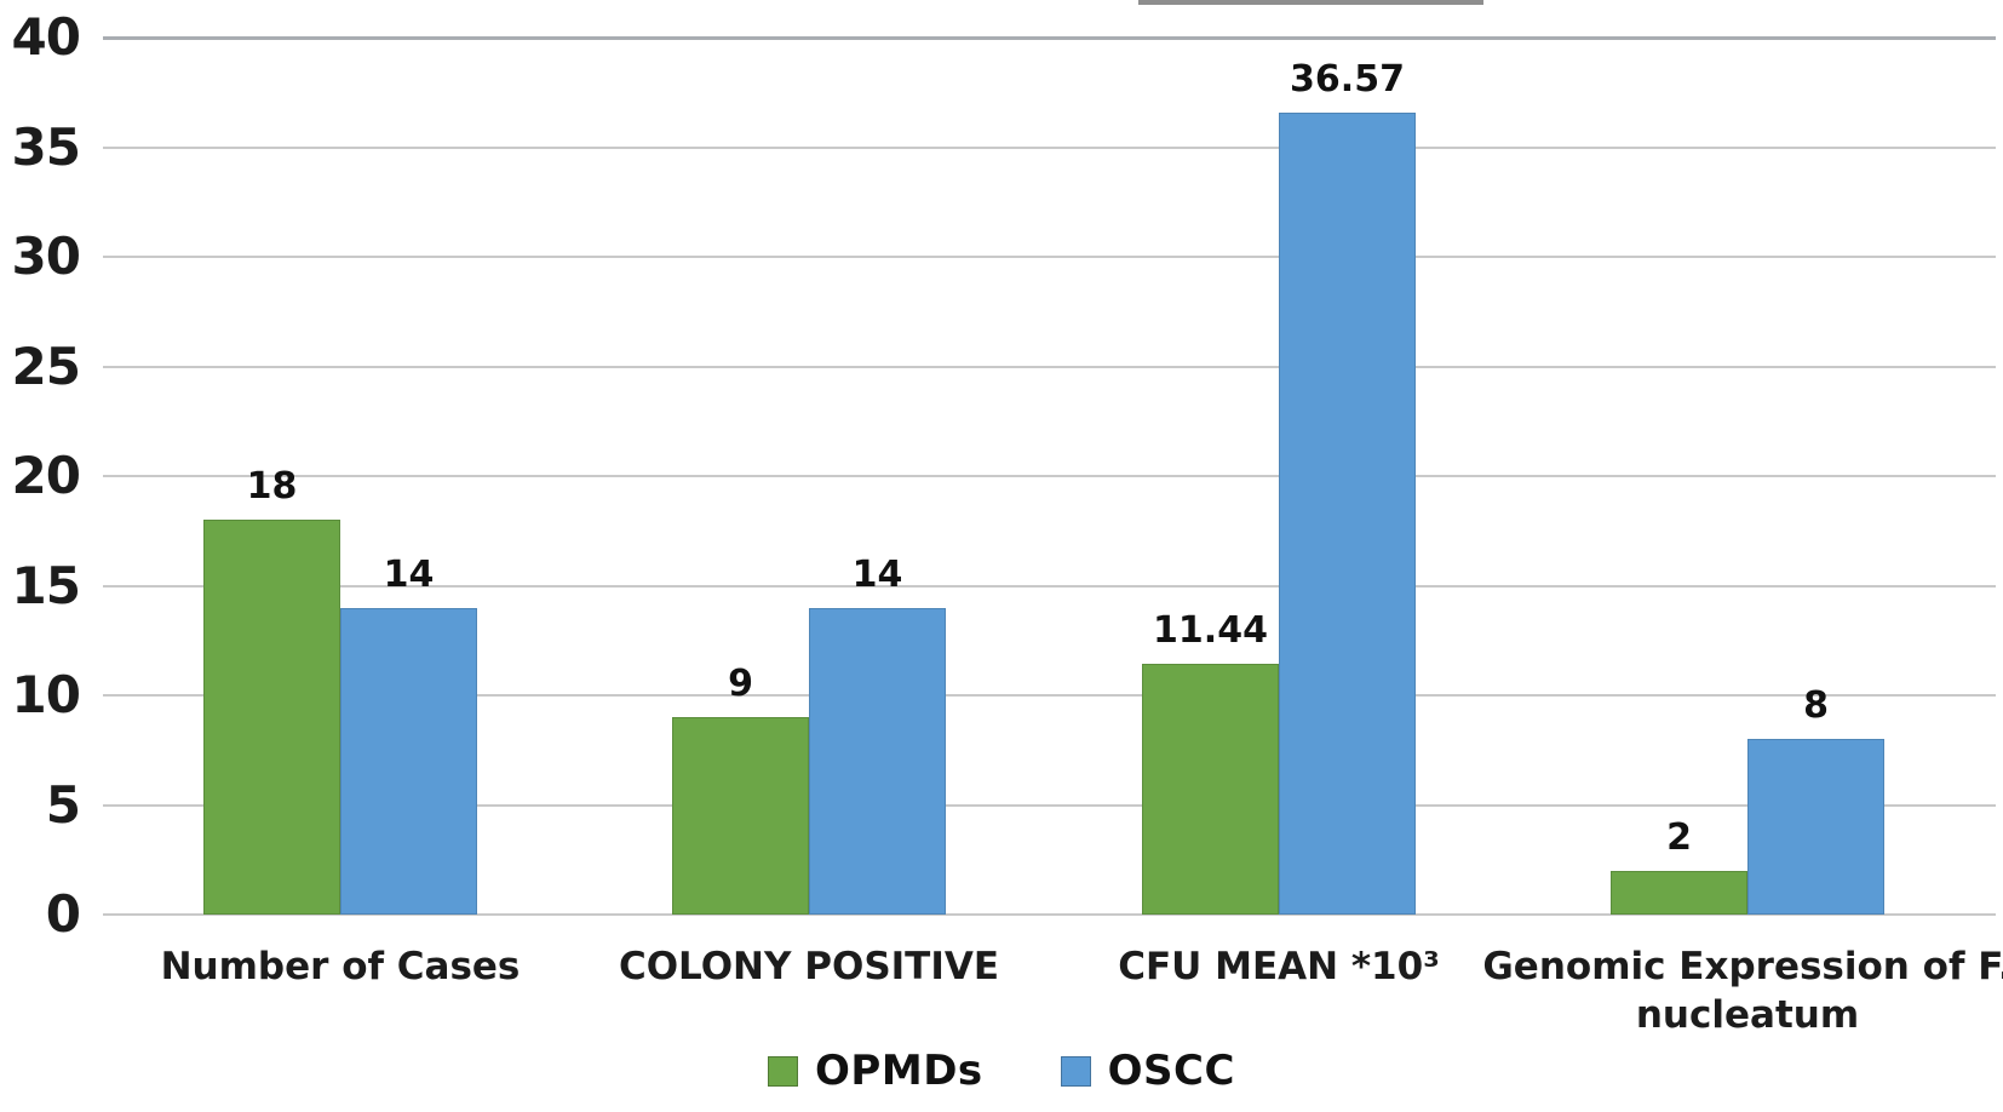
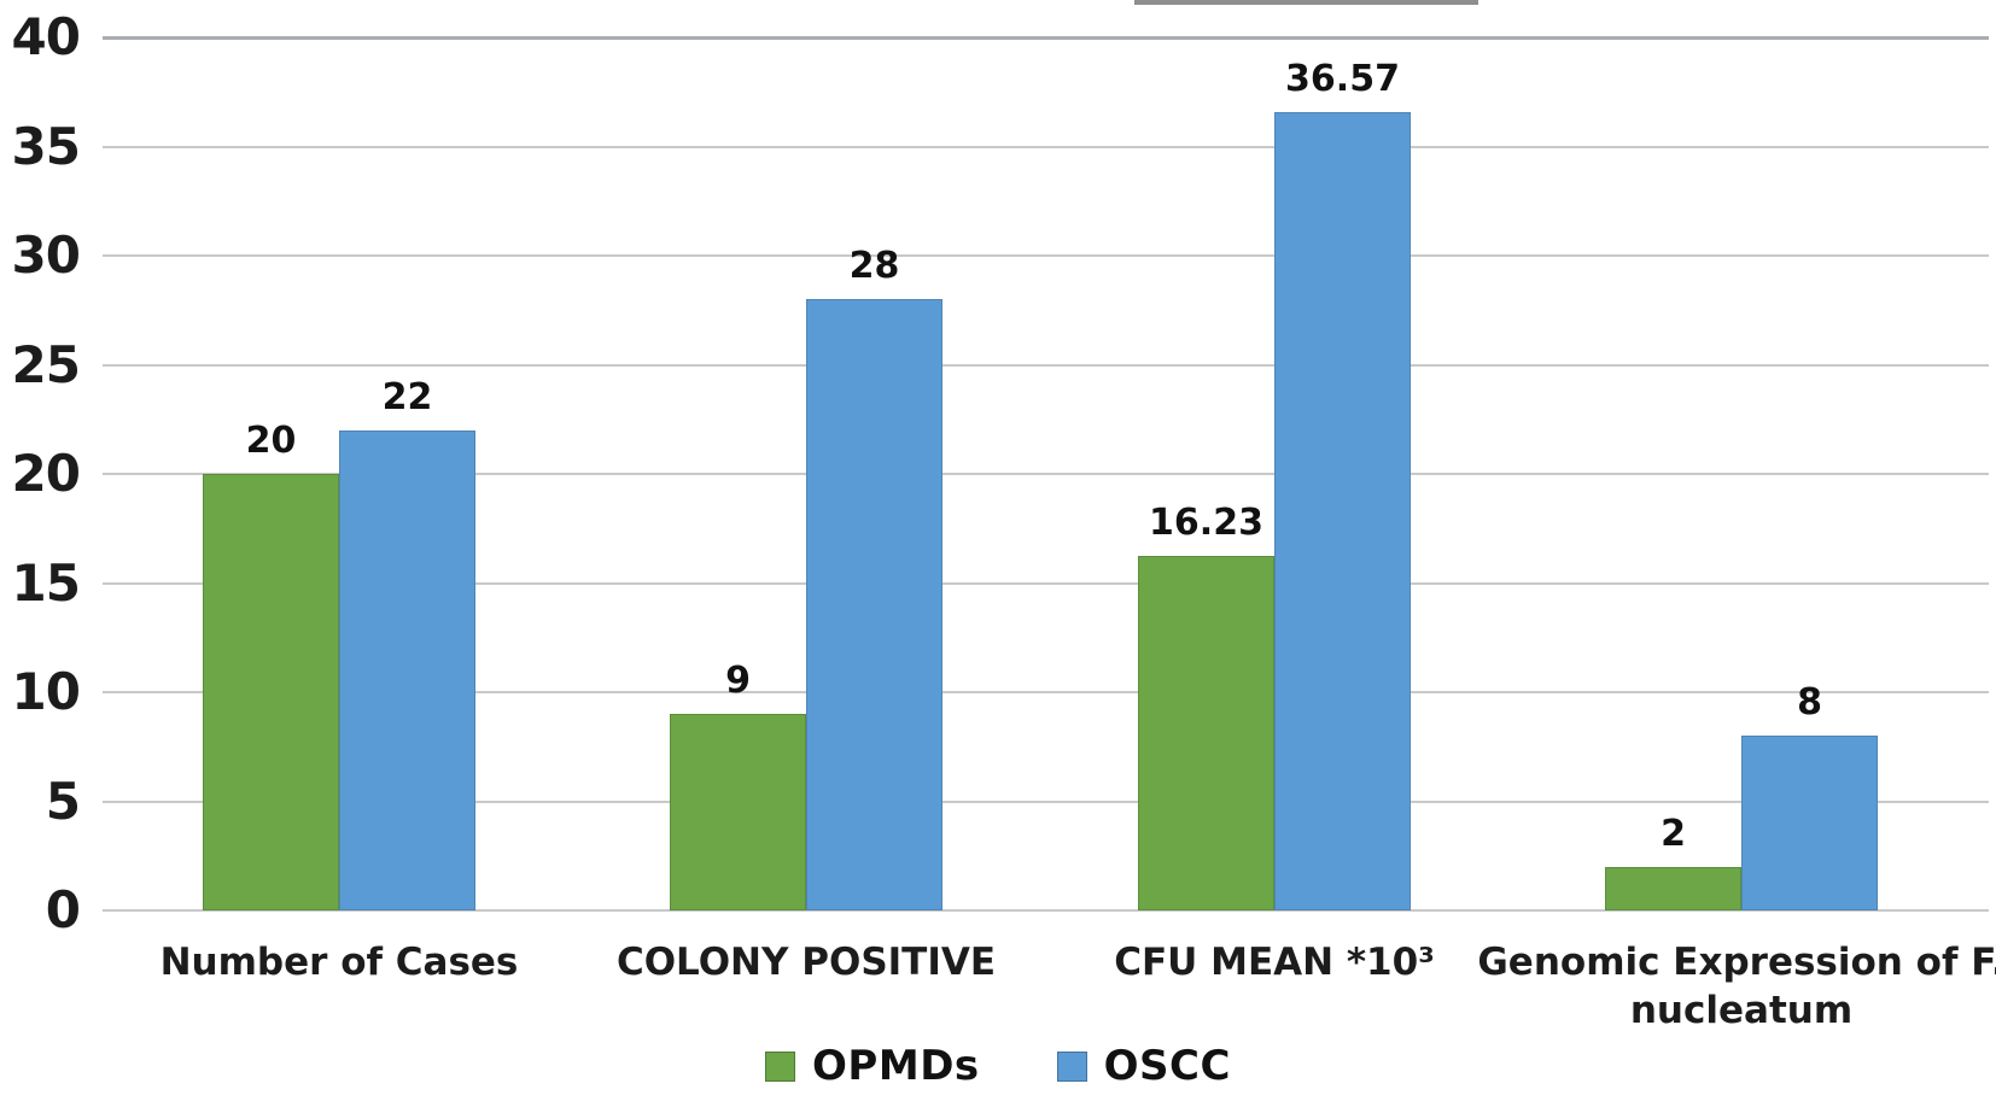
OPMDs/Number of Cases: 18 -> 20
OSCC/Number of Cases: 14 -> 22
OSCC/COLONY POSITIVE: 14 -> 28
OPMDs/CFU MEAN *10³: 11.44 -> 16.23
